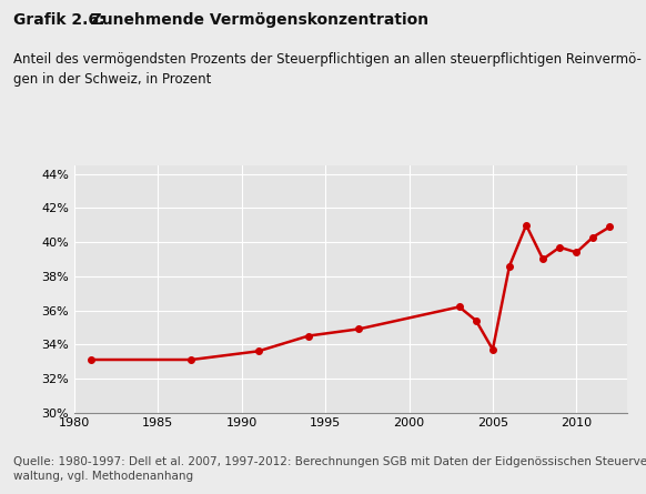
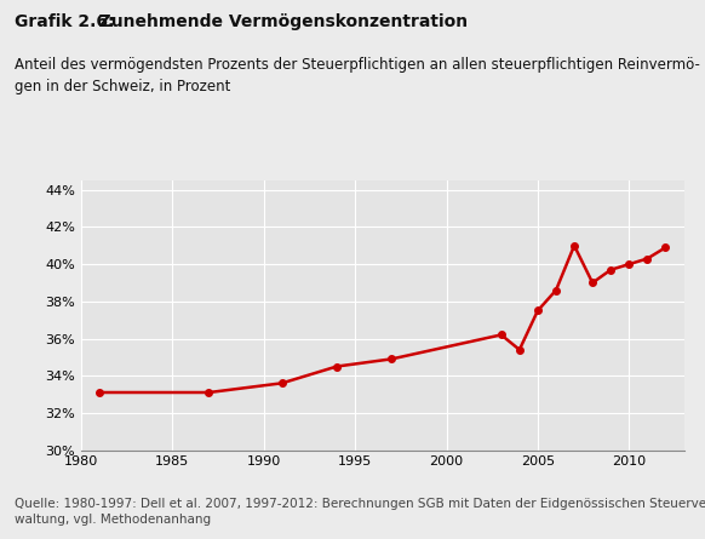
2005: 33.7% -> 37.5%
2010: 39.4% -> 40.0%
